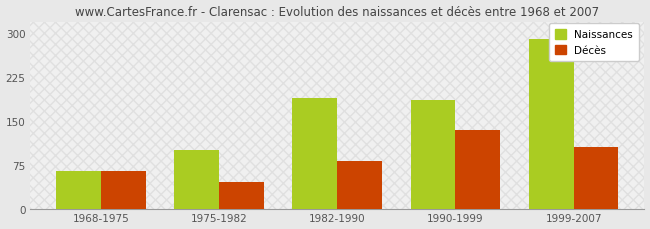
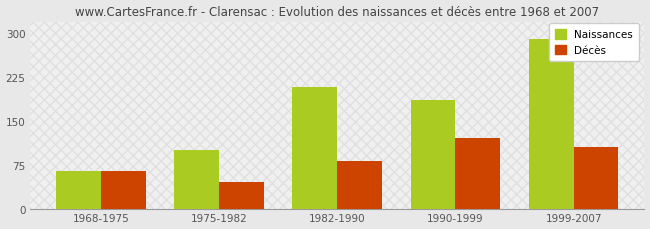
Naissances/1982-1990: 190 -> 208
Décès/1990-1999: 135 -> 120
